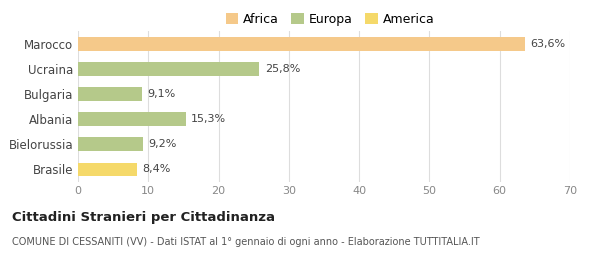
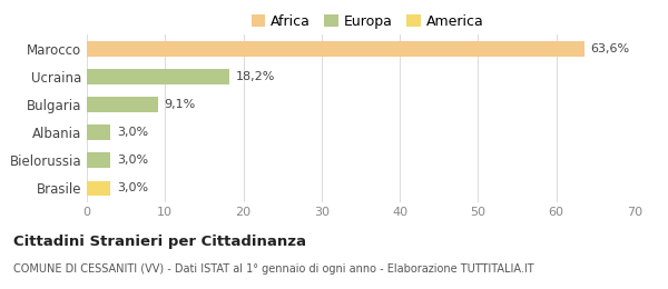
Ucraina: 25,8% -> 18,2%
Albania: 15,3% -> 3,0%
Bielorussia: 9,2% -> 3,0%
Brasile: 8,4% -> 3,0%
